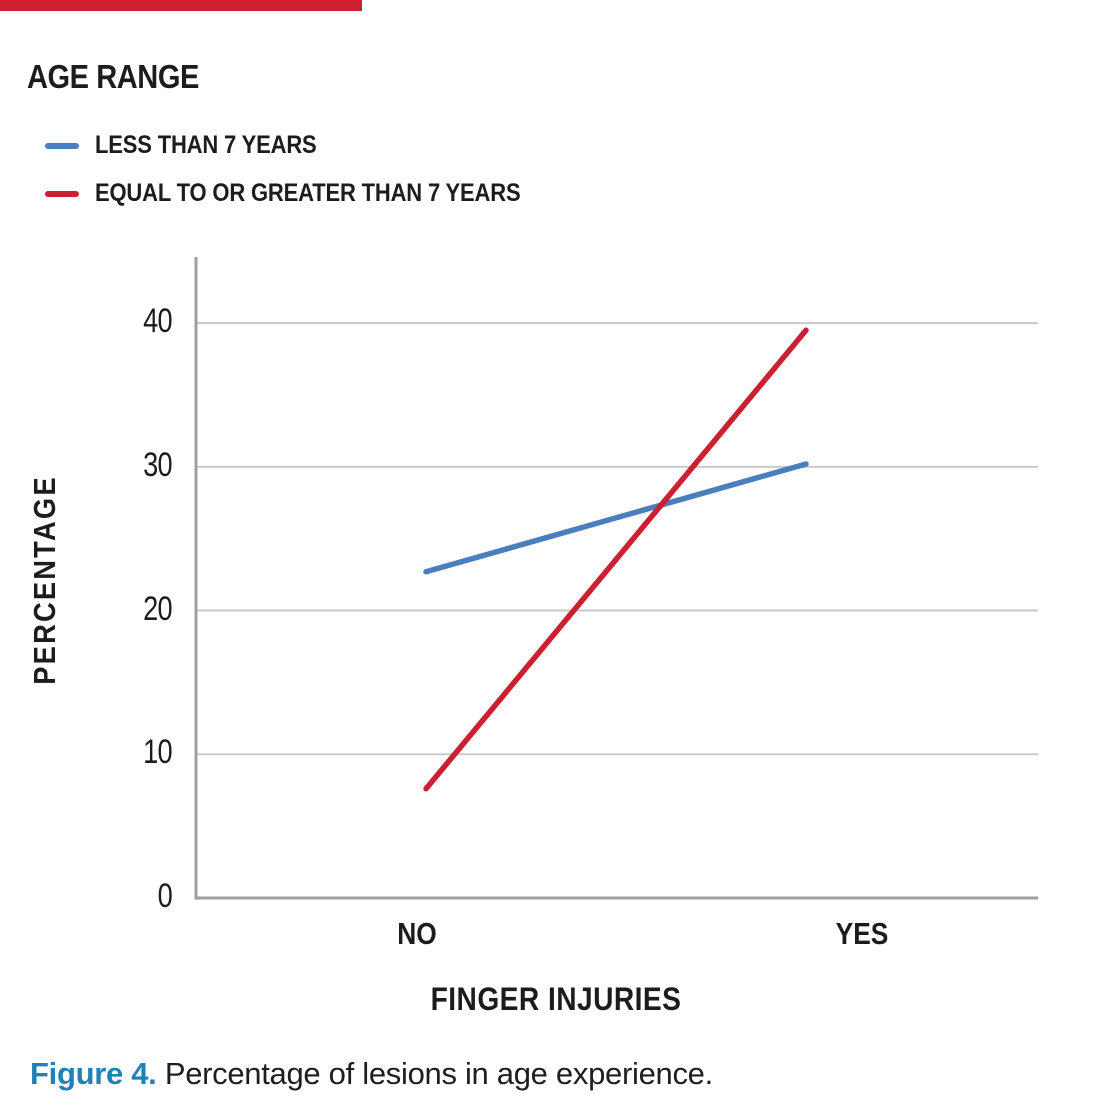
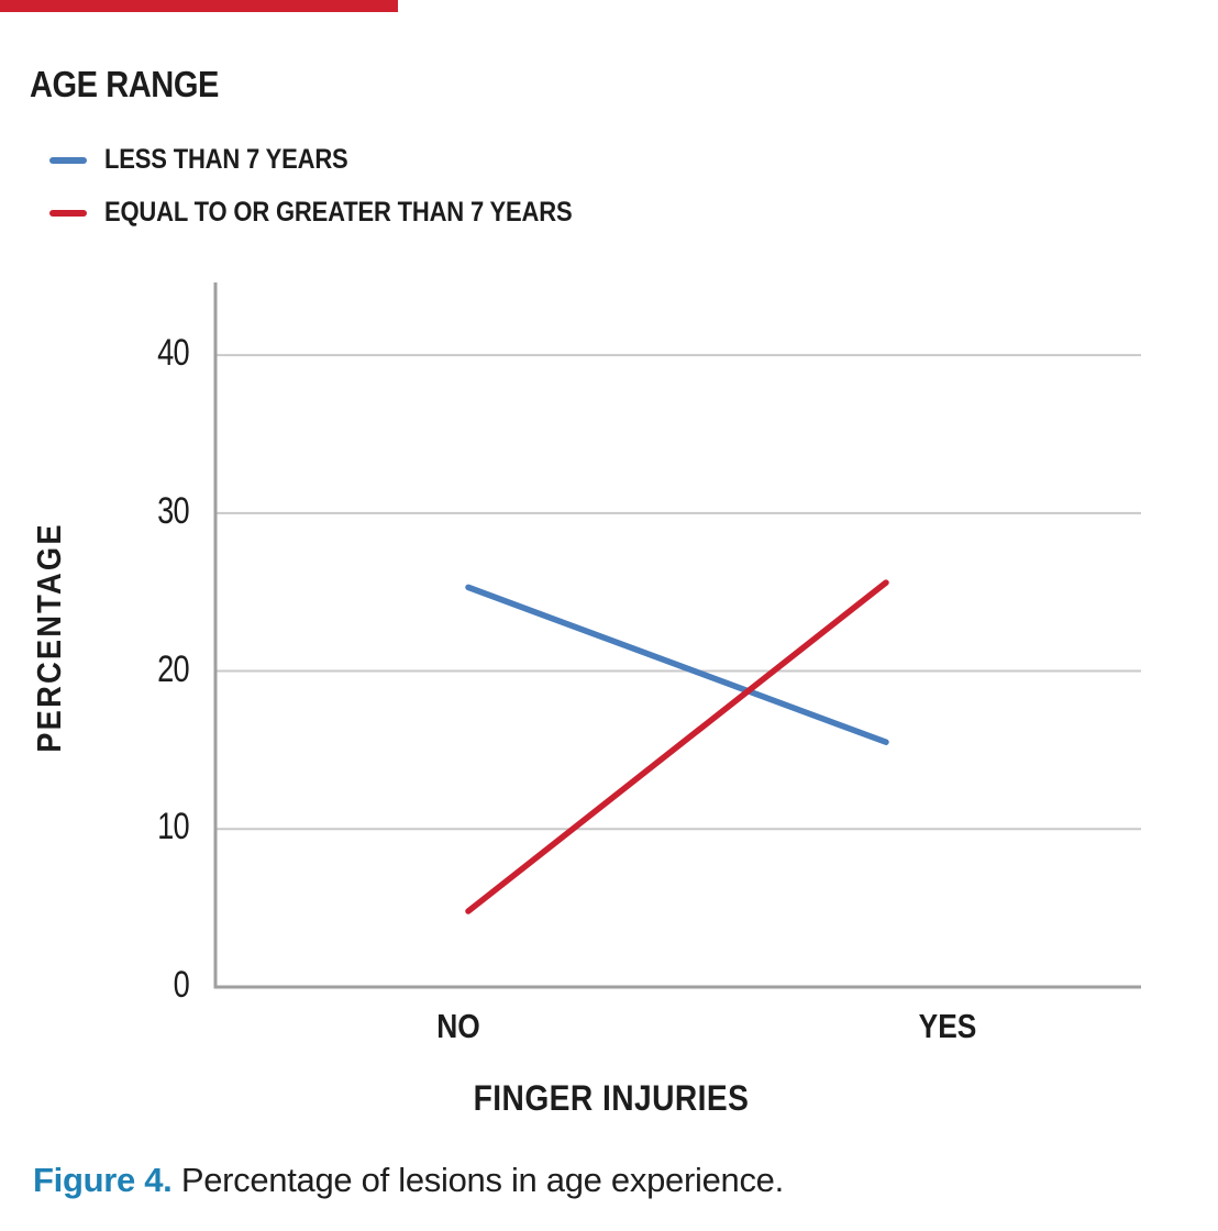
LESS THAN 7 YEARS/NO: 22.7 -> 25.3
EQUAL TO OR GREATER THAN 7 YEARS/NO: 7.6 -> 4.8
LESS THAN 7 YEARS/YES: 30.2 -> 15.5
EQUAL TO OR GREATER THAN 7 YEARS/YES: 39.5 -> 25.6
